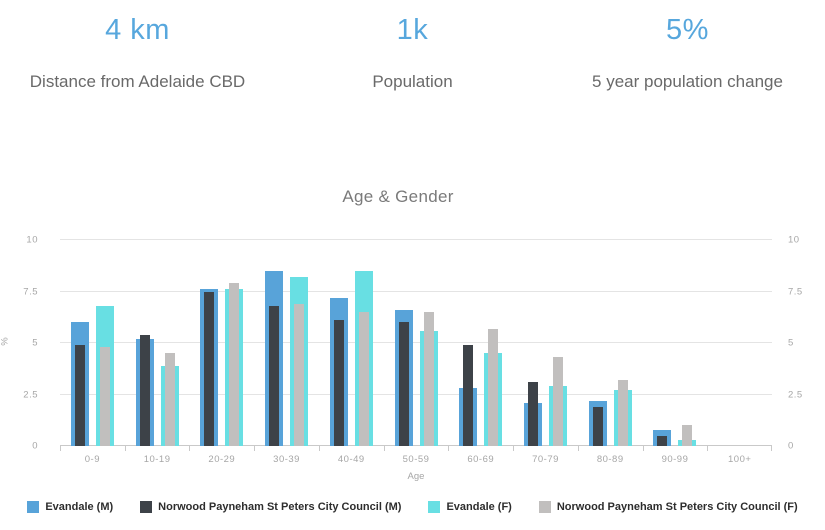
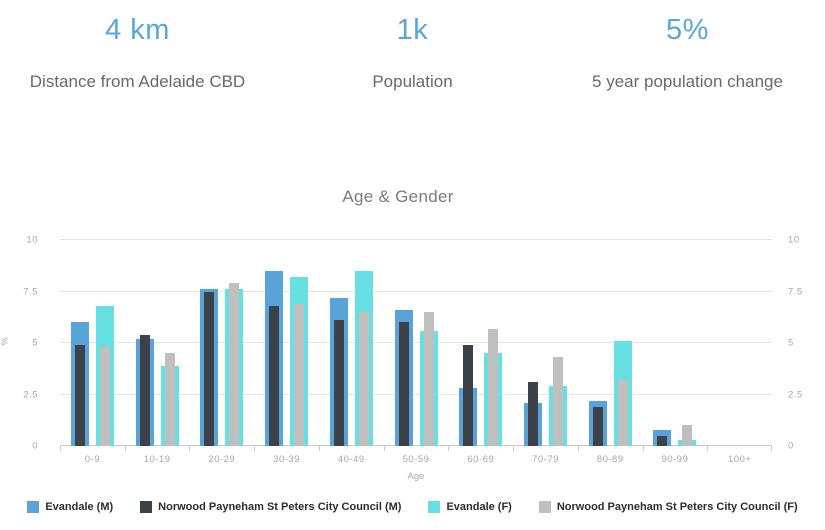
Evandale (F)/80-89: 2.7 -> 5.1
